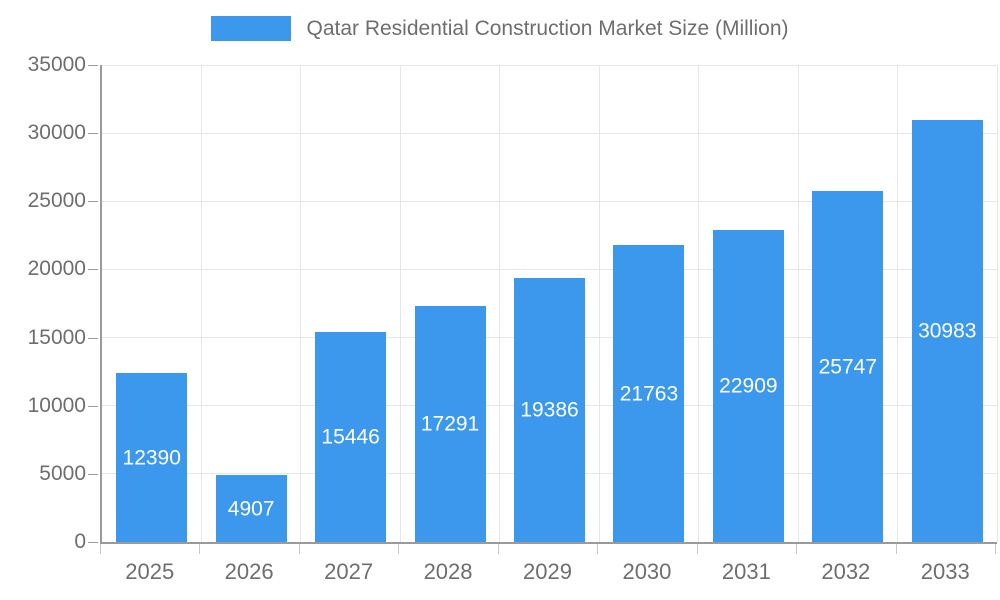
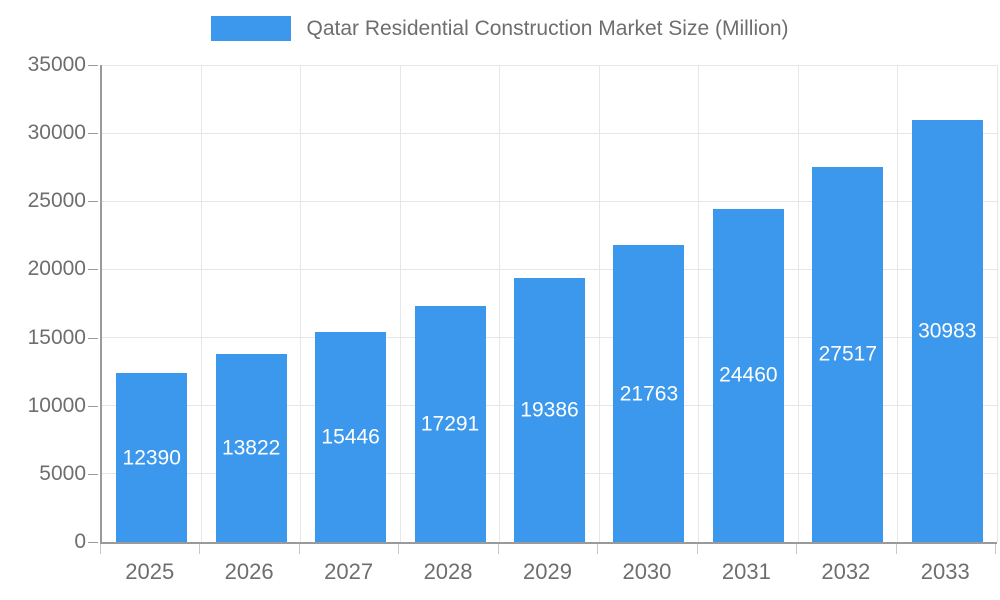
2026: 4907 -> 13822
2031: 22909 -> 24460
2032: 25747 -> 27517
